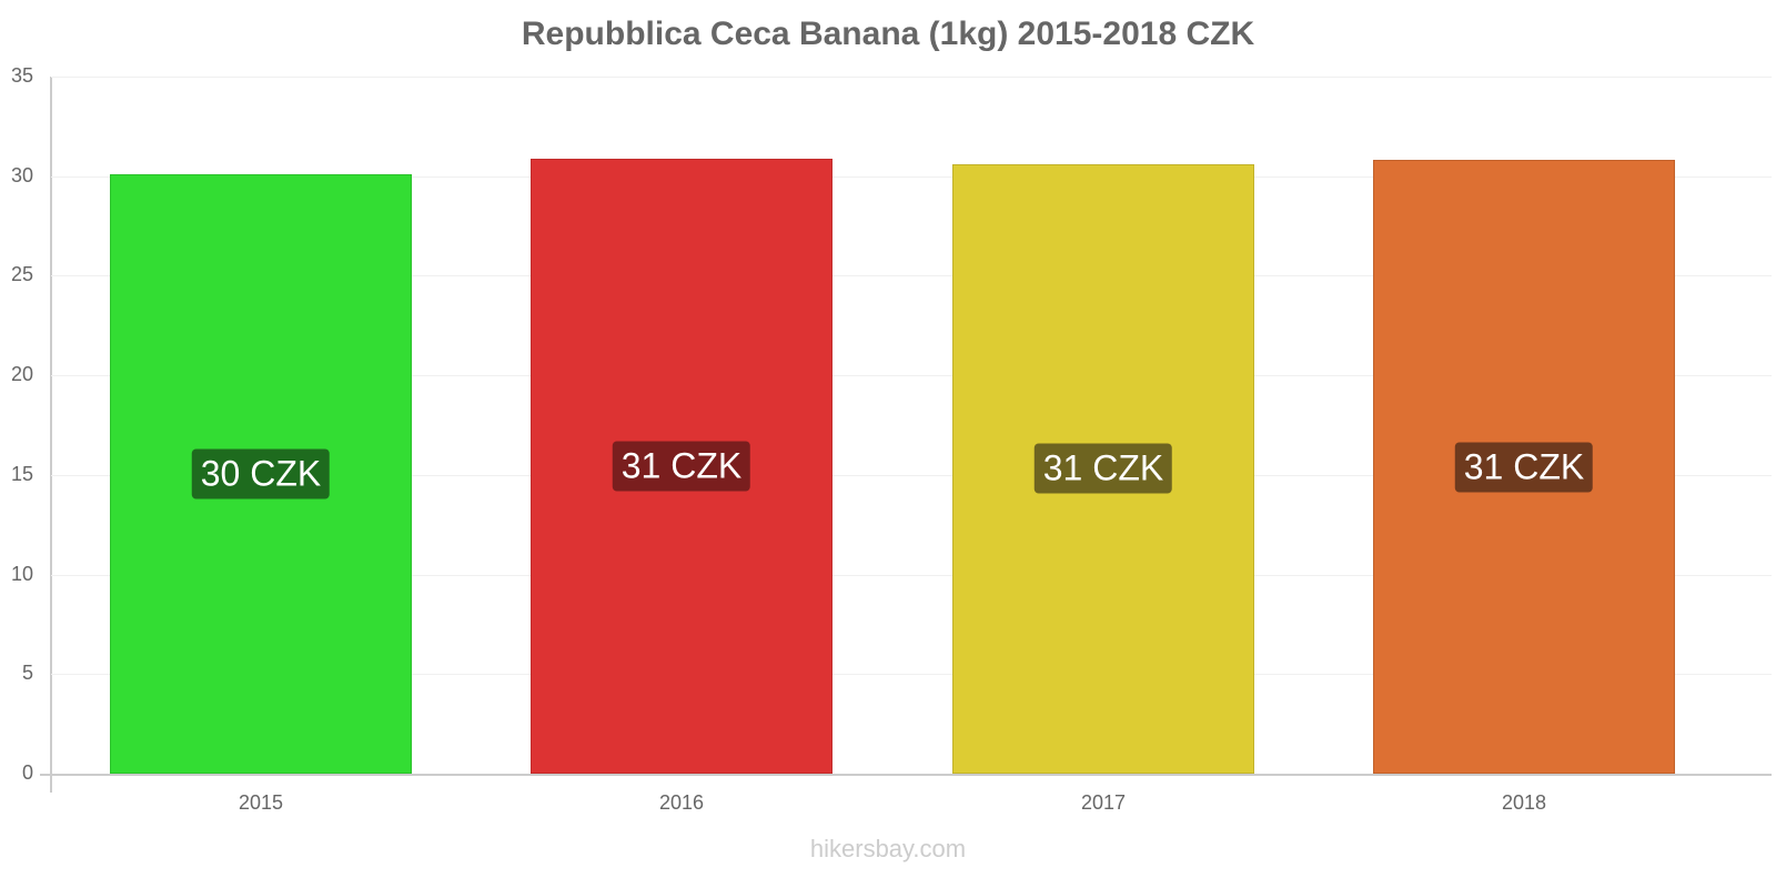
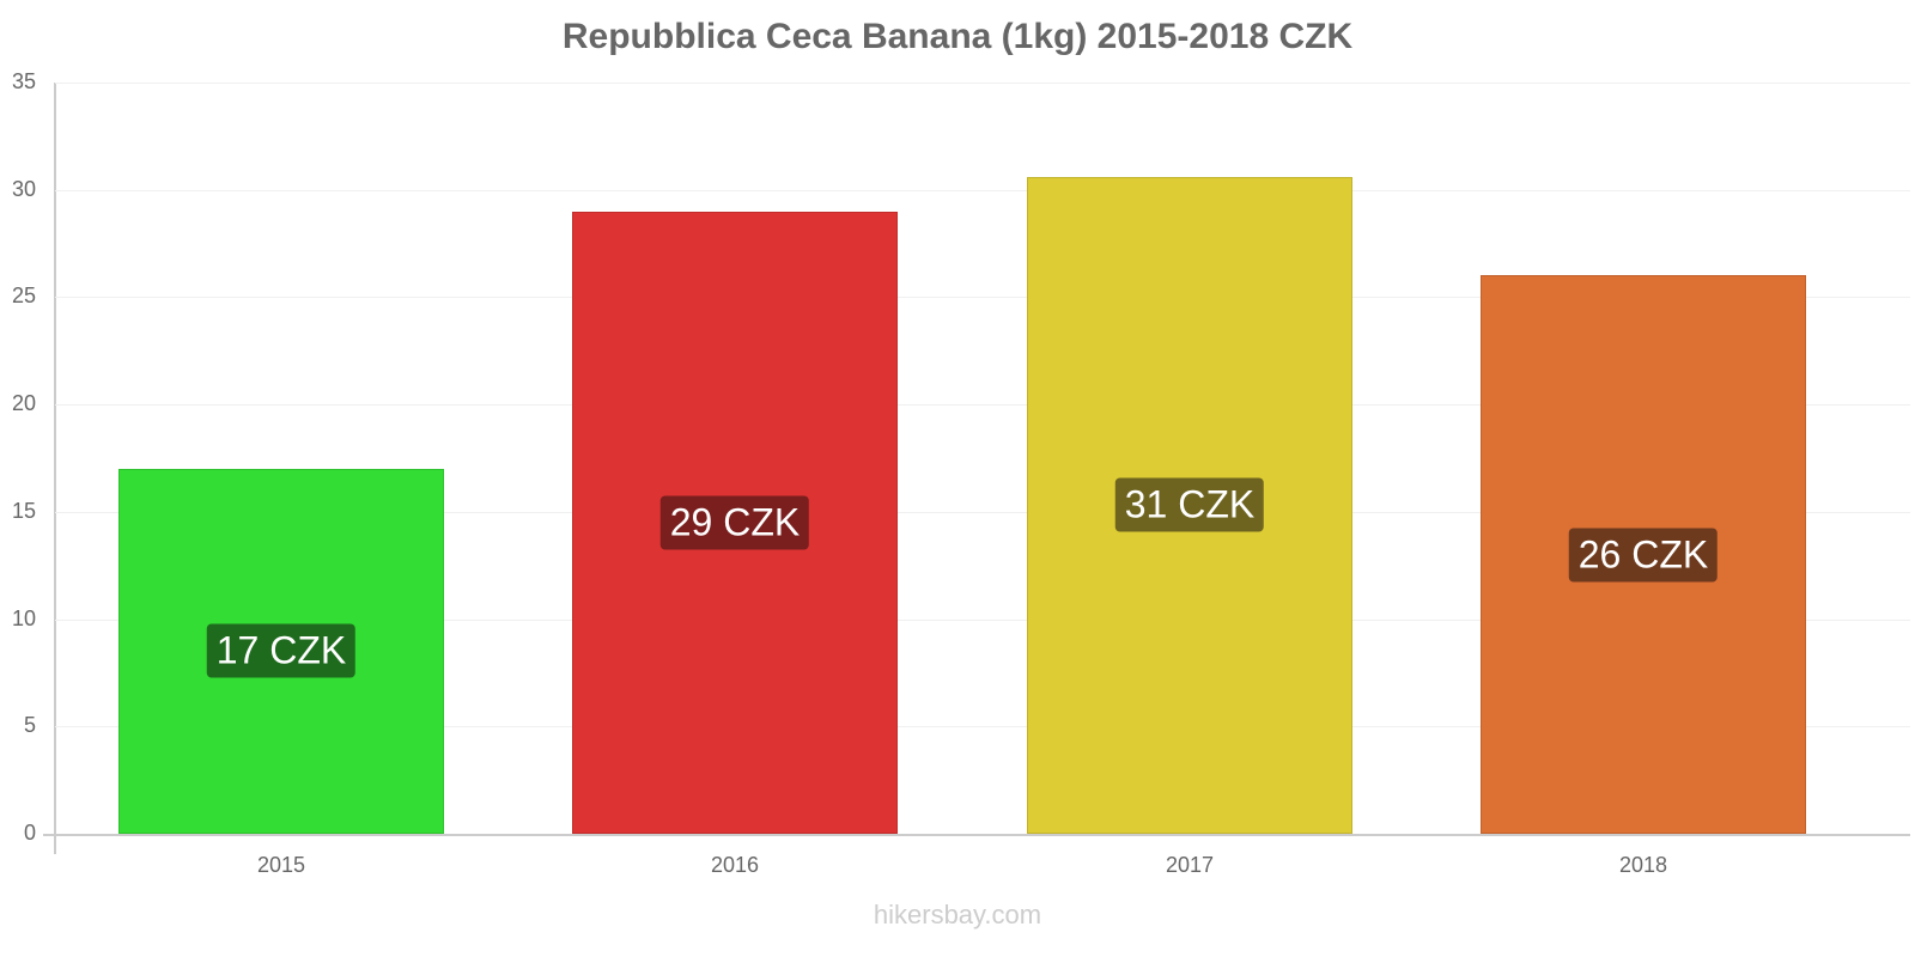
2015: 30 -> 17
2016: 31 -> 29
2018: 31 -> 26
